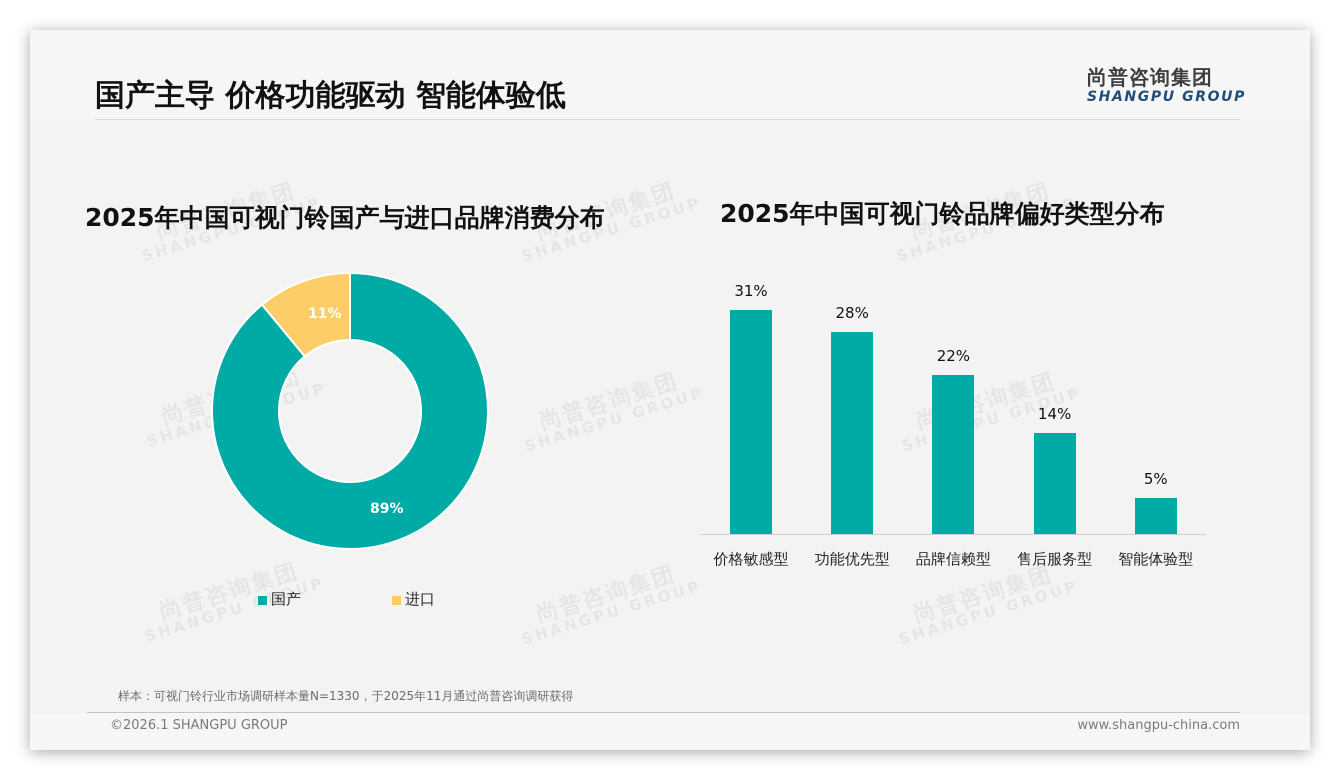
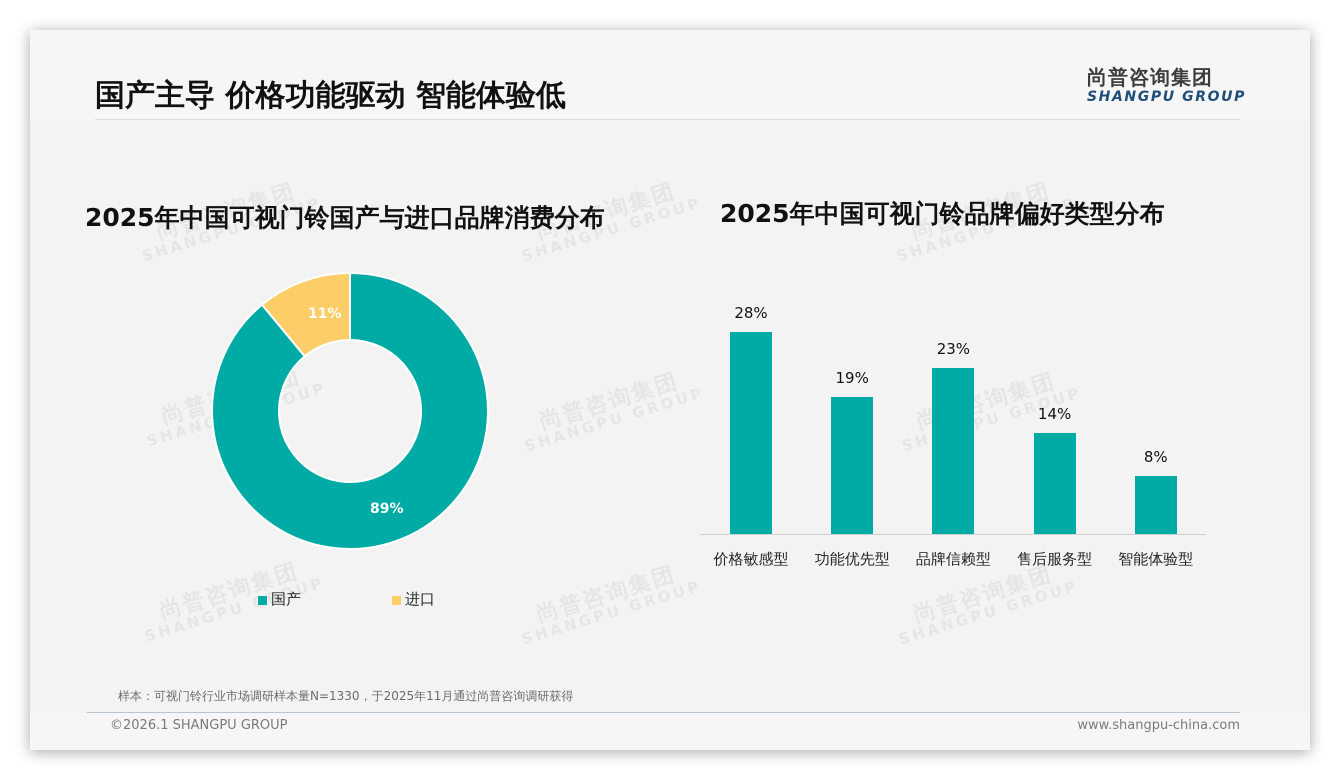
2025年中国可视门铃品牌偏好类型分布/价格敏感型: 31% -> 28%
2025年中国可视门铃品牌偏好类型分布/功能优先型: 28% -> 19%
2025年中国可视门铃品牌偏好类型分布/品牌信赖型: 22% -> 23%
2025年中国可视门铃品牌偏好类型分布/智能体验型: 5% -> 8%
